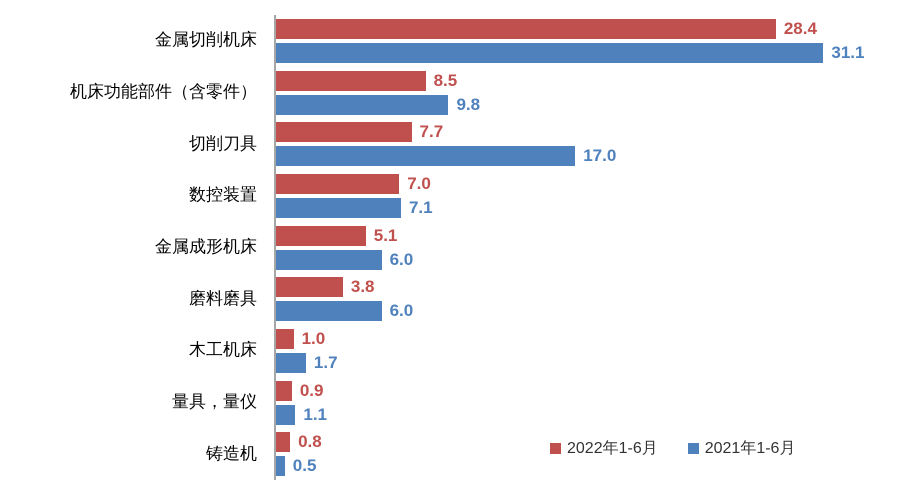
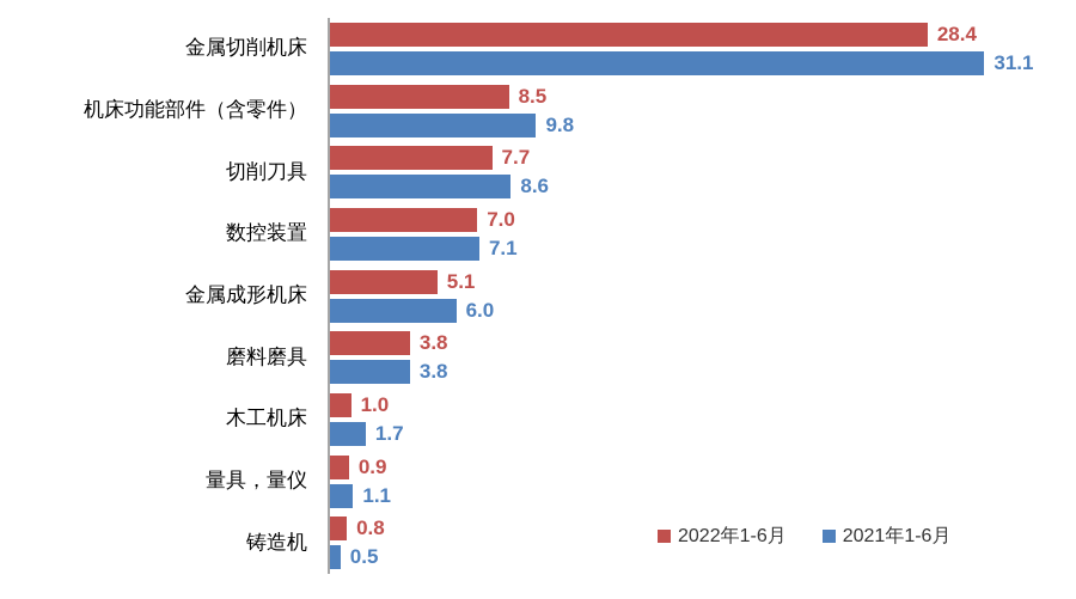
2021年1-6月/切削刀具: 17.0 -> 8.6
2021年1-6月/磨料磨具: 6.0 -> 3.8
